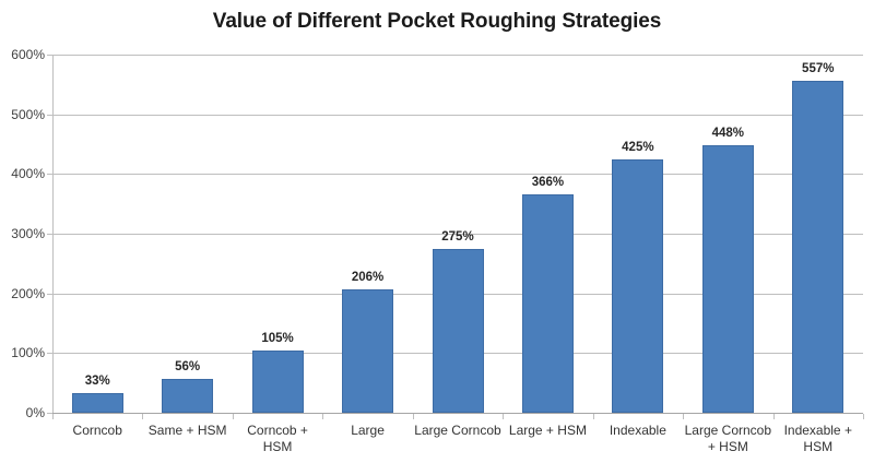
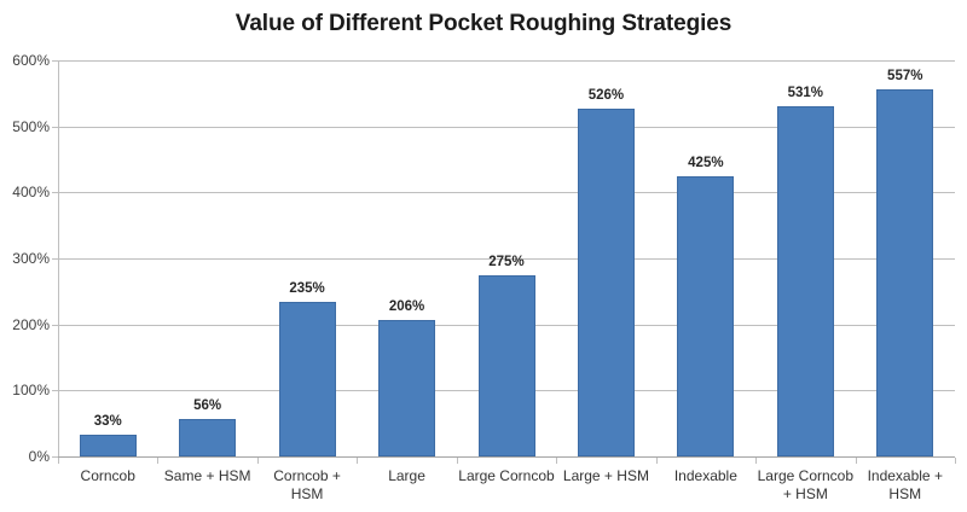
Corncob + HSM: 105% -> 235%
Large + HSM: 366% -> 526%
Large Corncob + HSM: 448% -> 531%
